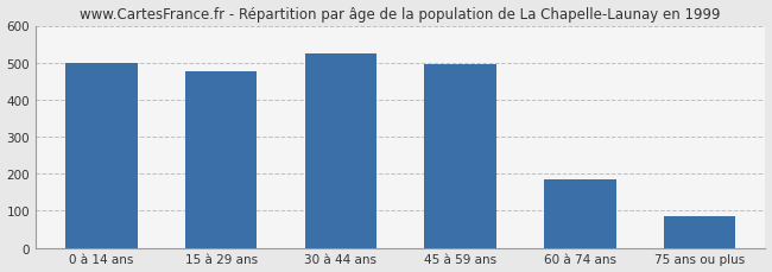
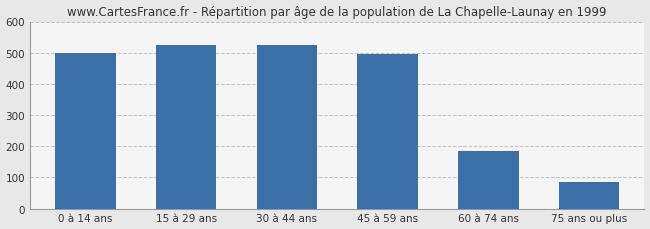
15 à 29 ans: 477 -> 525
